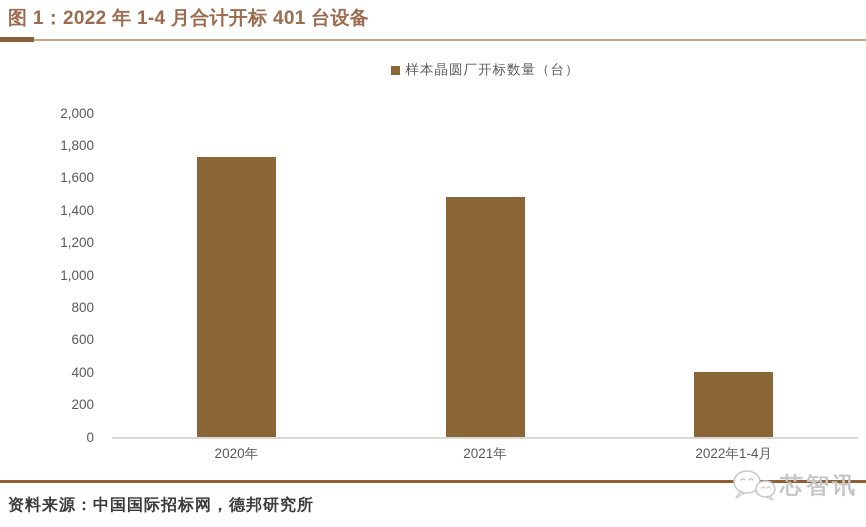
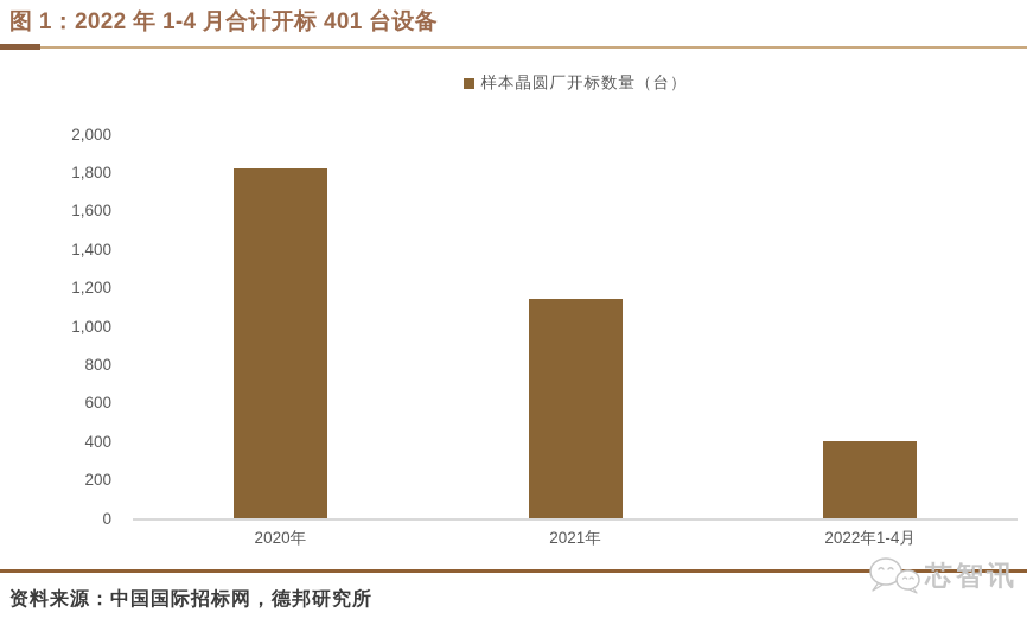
2020年: 1730 -> 1820
2021年: 1480 -> 1140
